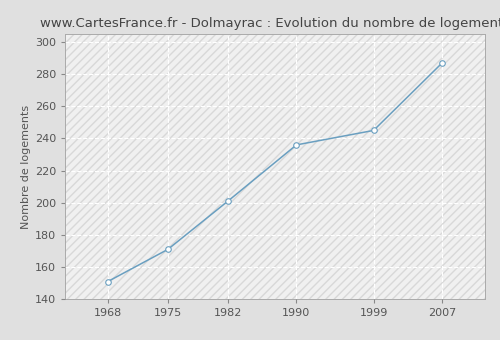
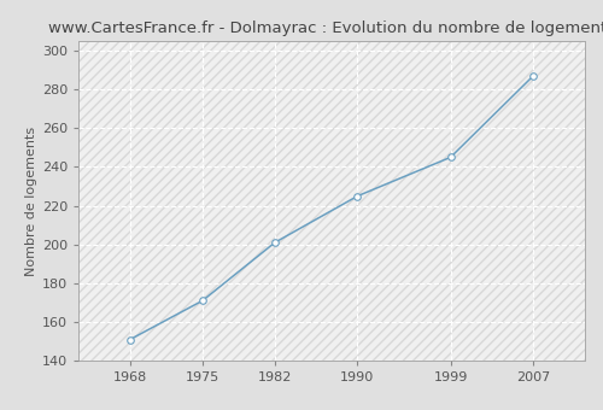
1990: 236 -> 225
